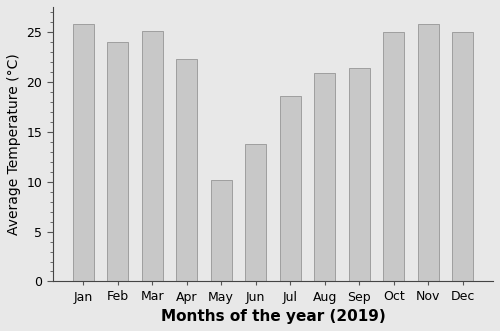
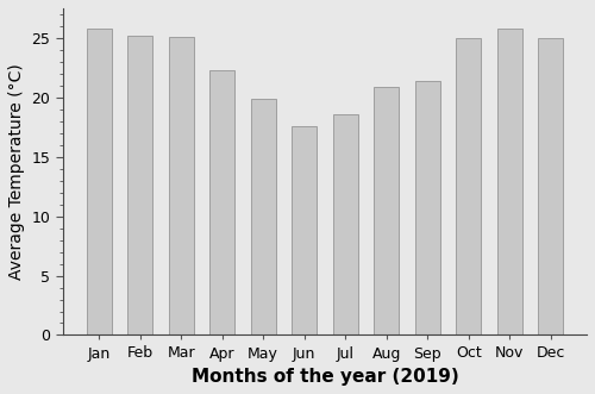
Feb: 24.0 -> 25.2
May: 10.2 -> 19.9
Jun: 13.8 -> 17.6
